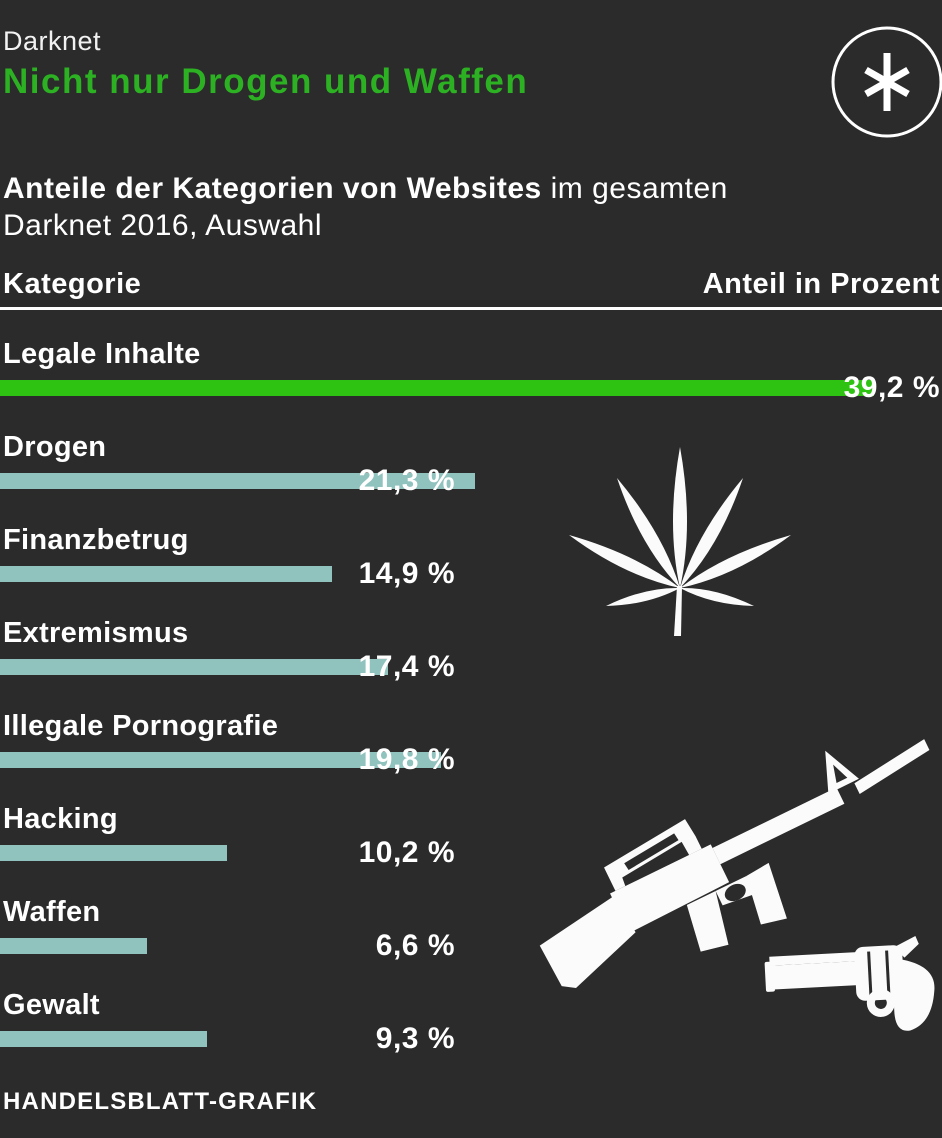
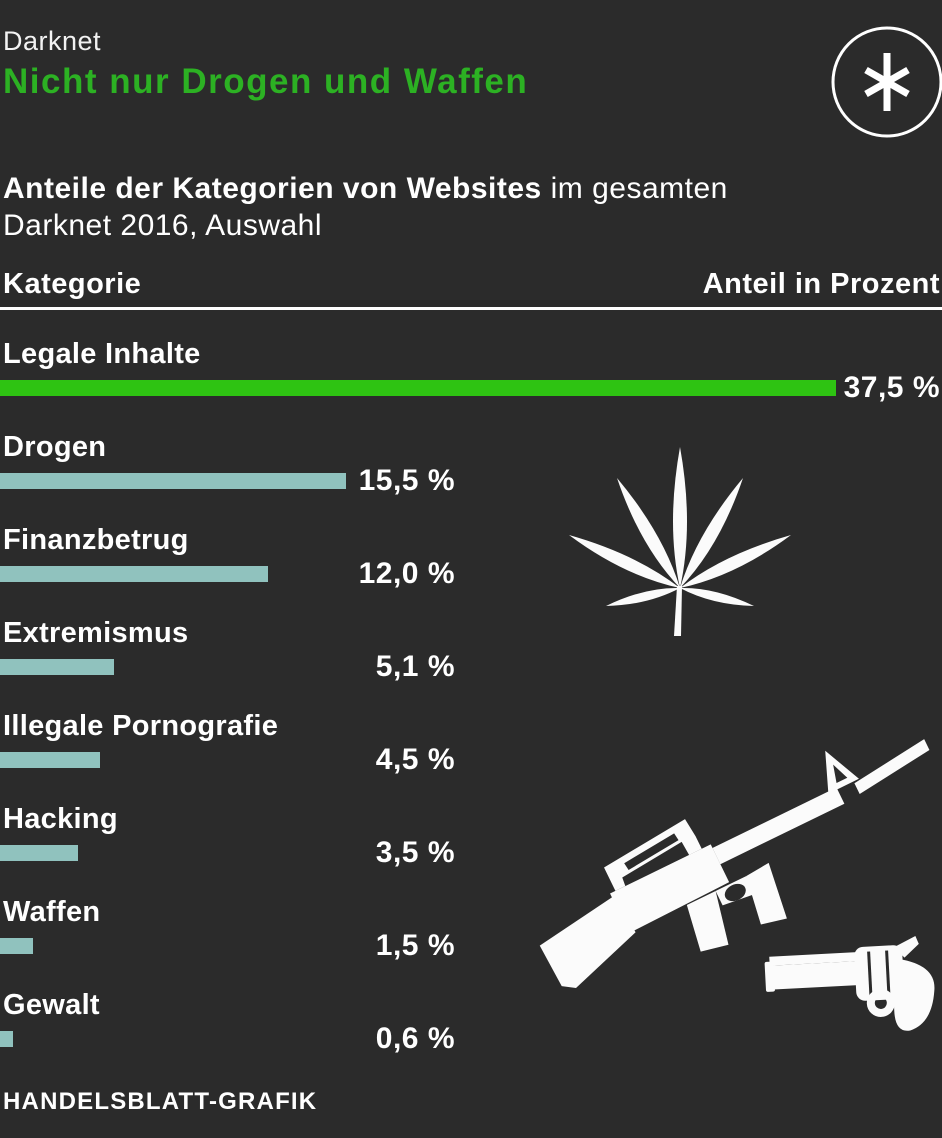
Legale Inhalte: 39,2 -> 37,5
Drogen: 21,3 -> 15,5
Finanzbetrug: 14,9 -> 12,0
Extremismus: 17,4 -> 5,1
Illegale Pornografie: 19,8 -> 4,5
Hacking: 10,2 -> 3,5
Waffen: 6,6 -> 1,5
Gewalt: 9,3 -> 0,6
